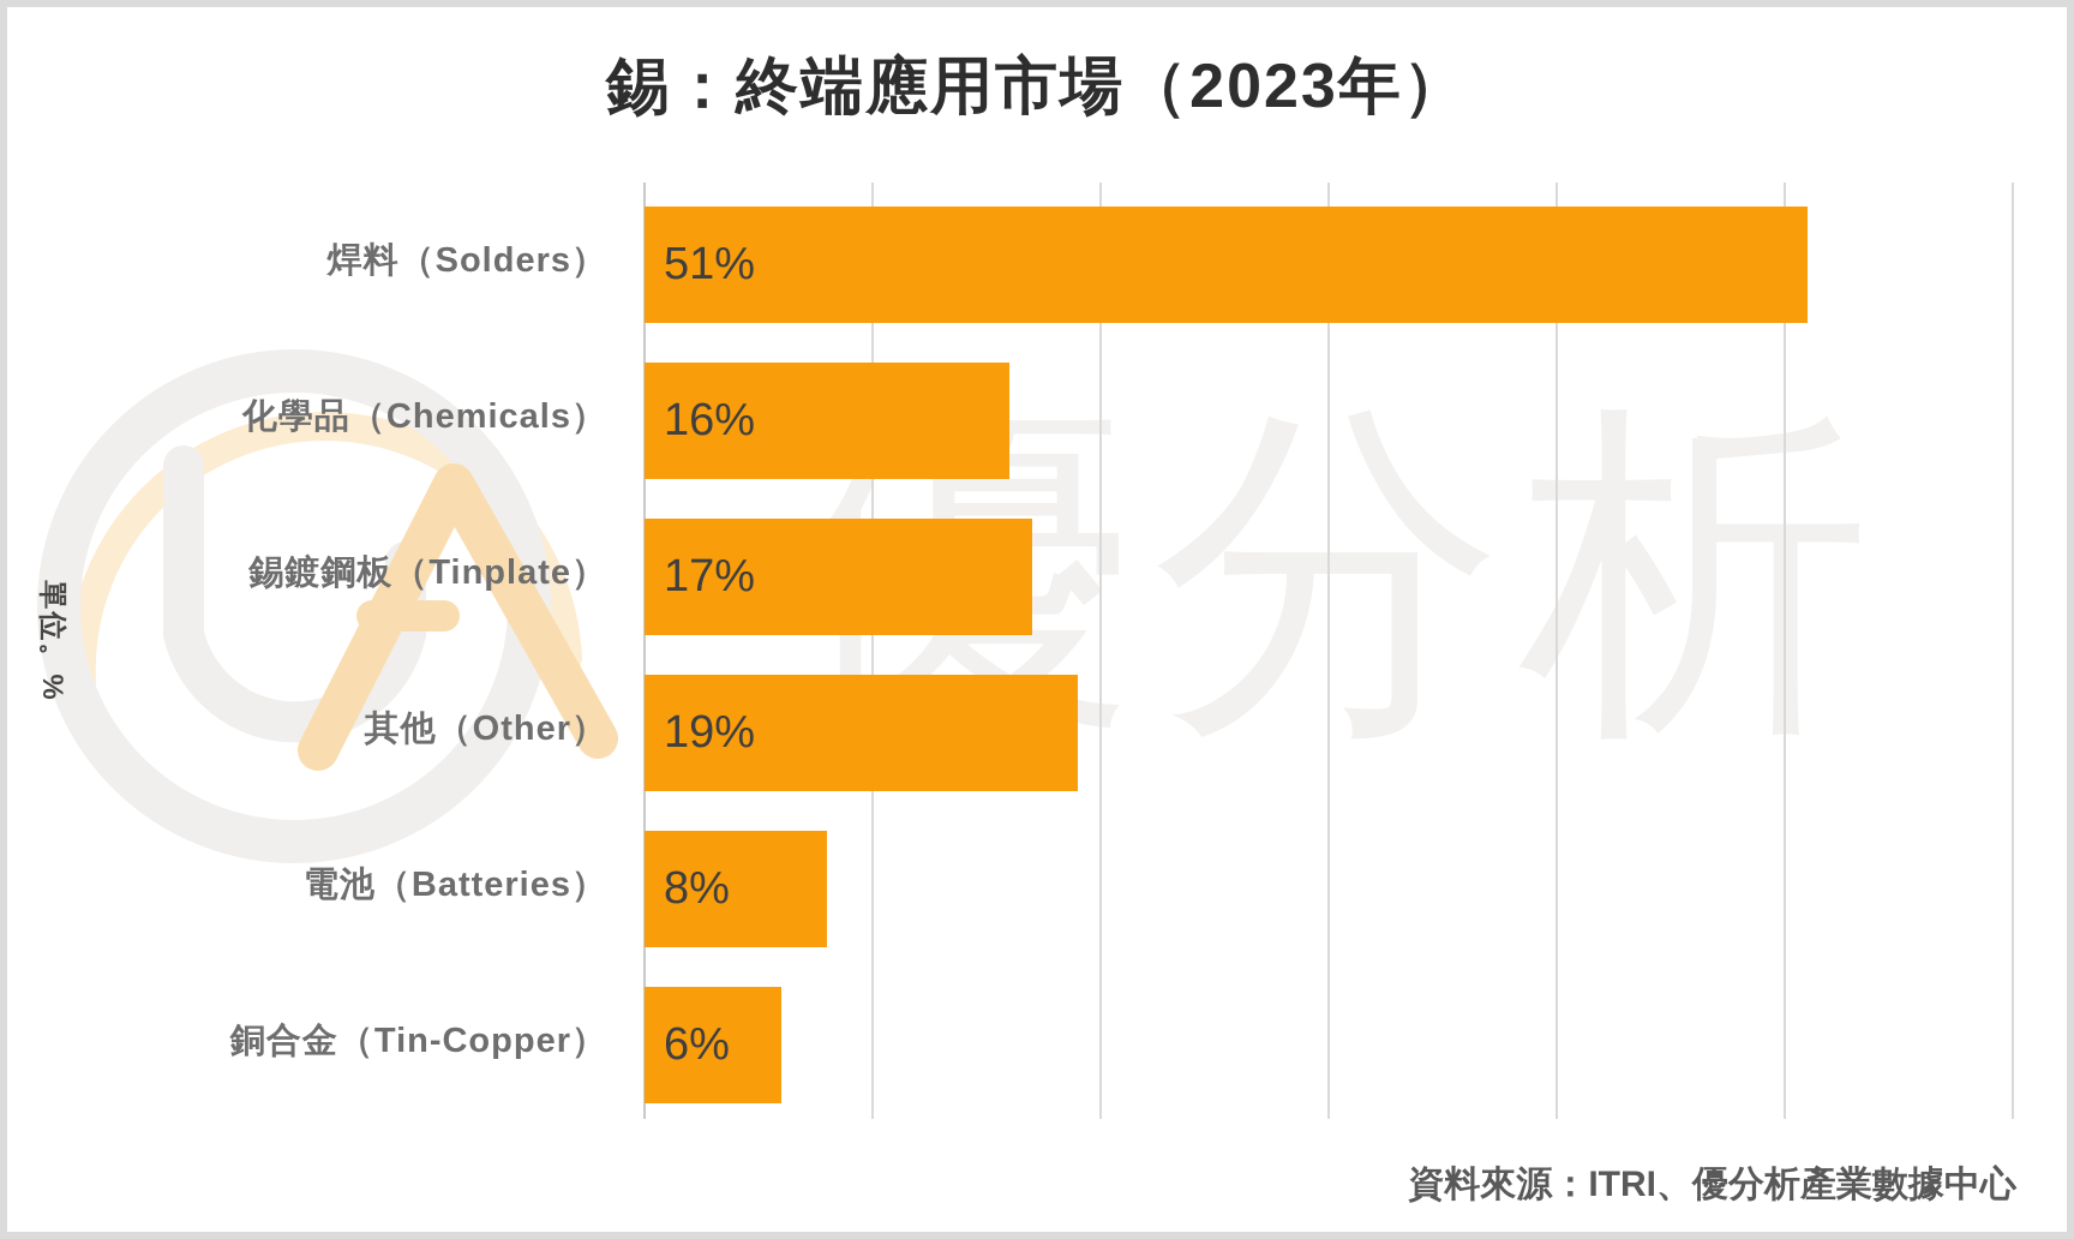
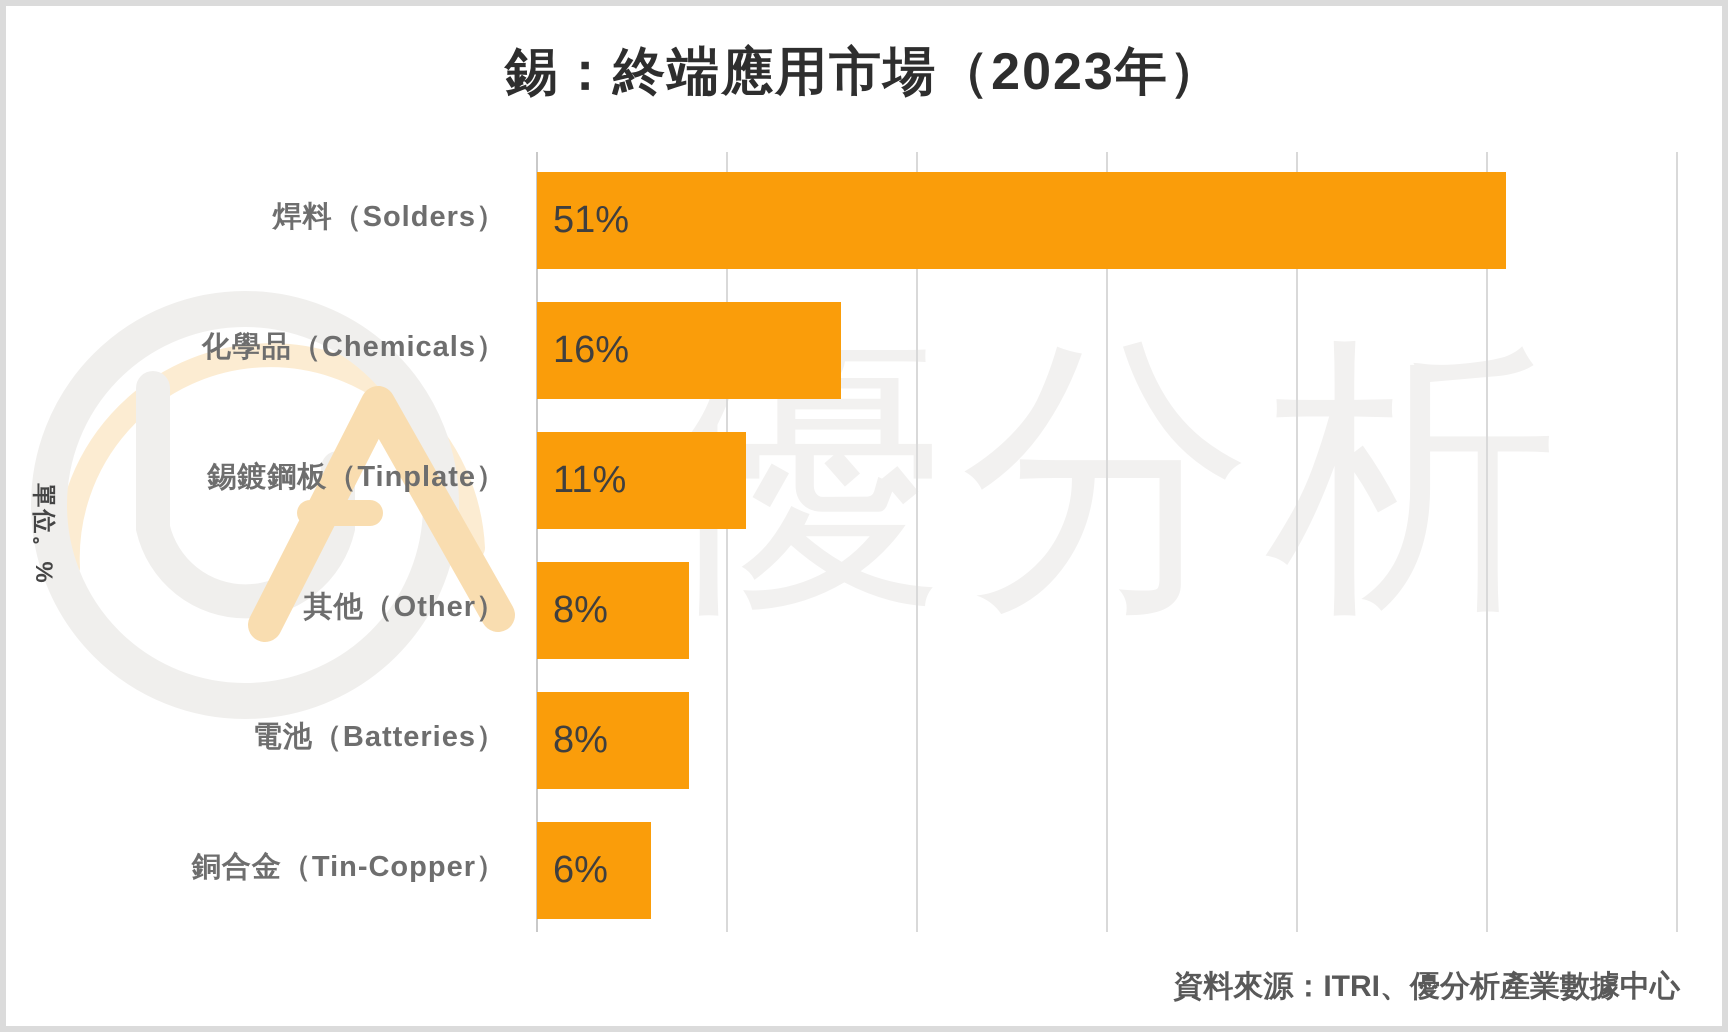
錫鍍鋼板（Tinplate）: 17% -> 11%
其他（Other）: 19% -> 8%
